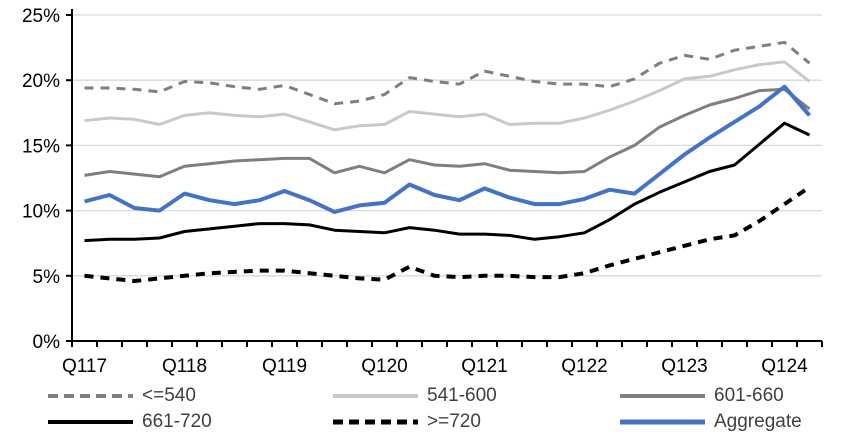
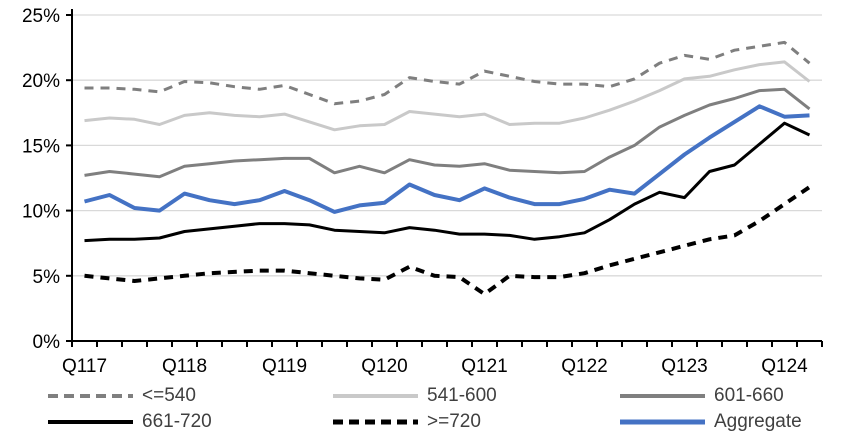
>=720/Q121: 5.0% -> 3.6%
661-720/Q123: 12.2% -> 11.0%
Aggregate/Q124: 19.5% -> 17.2%
